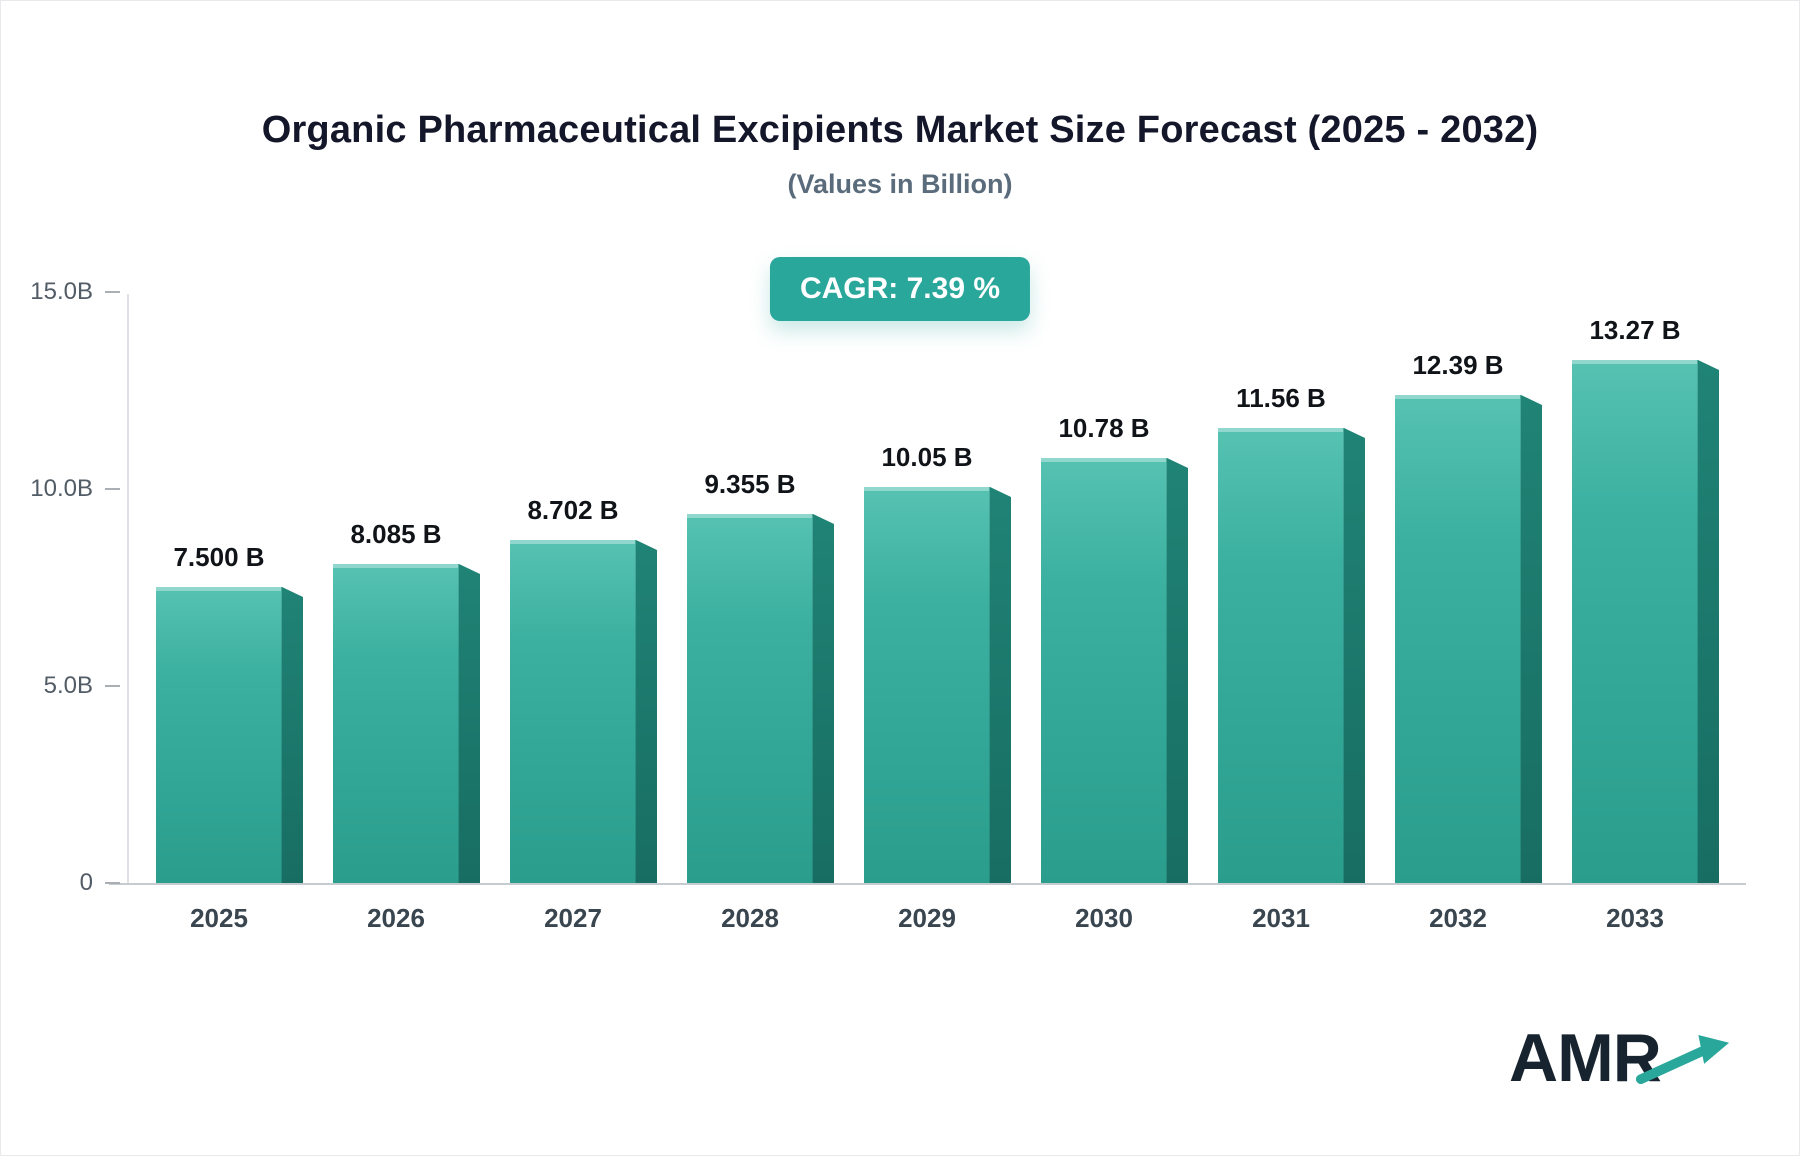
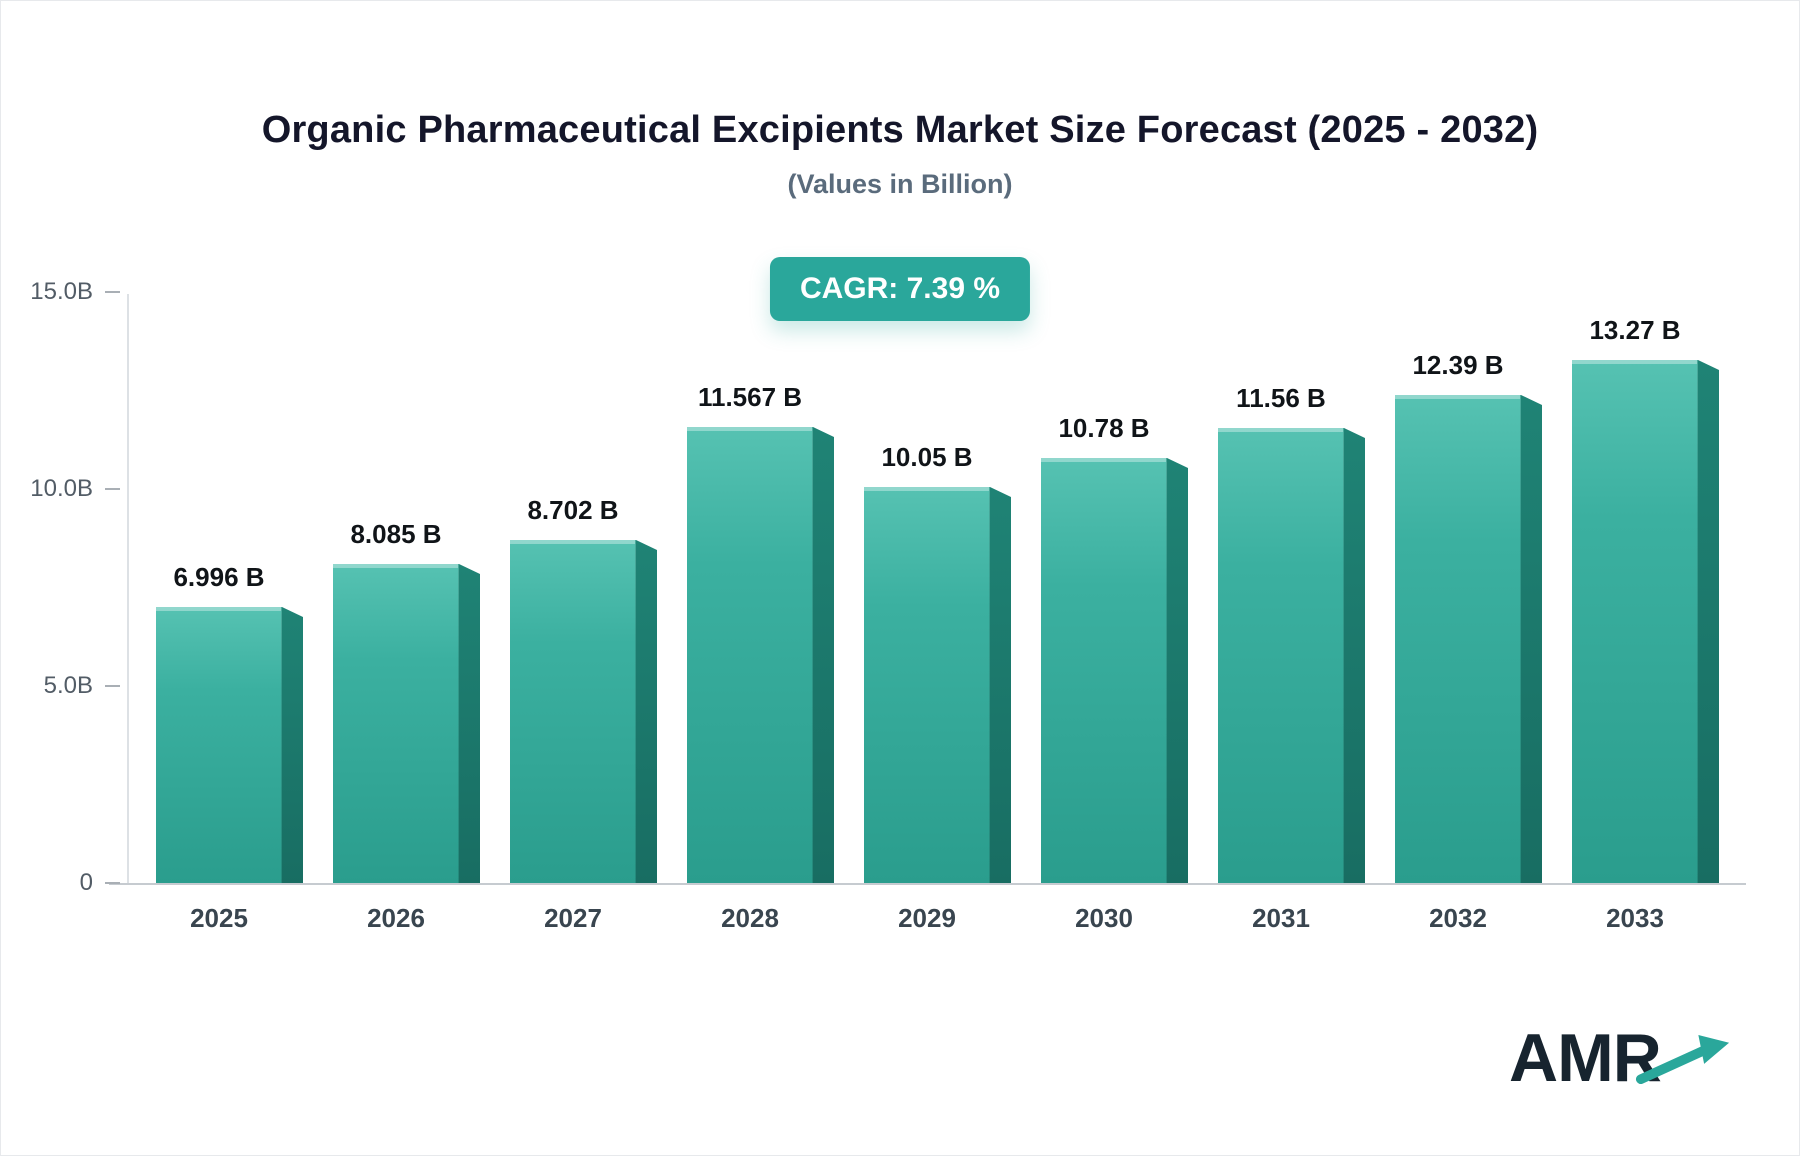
2025: 7.500 -> 6.996
2028: 9.355 -> 11.567
